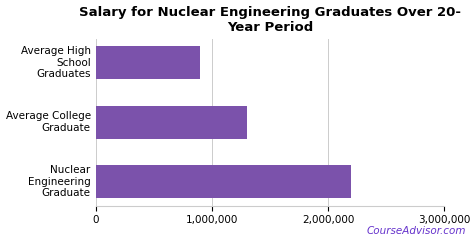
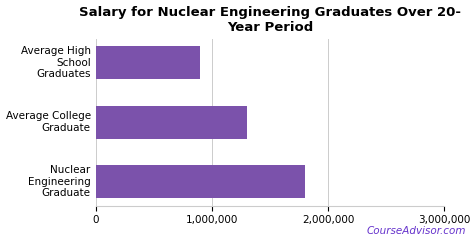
Nuclear Engineering Graduate: 2,200,000 -> 1,800,000
